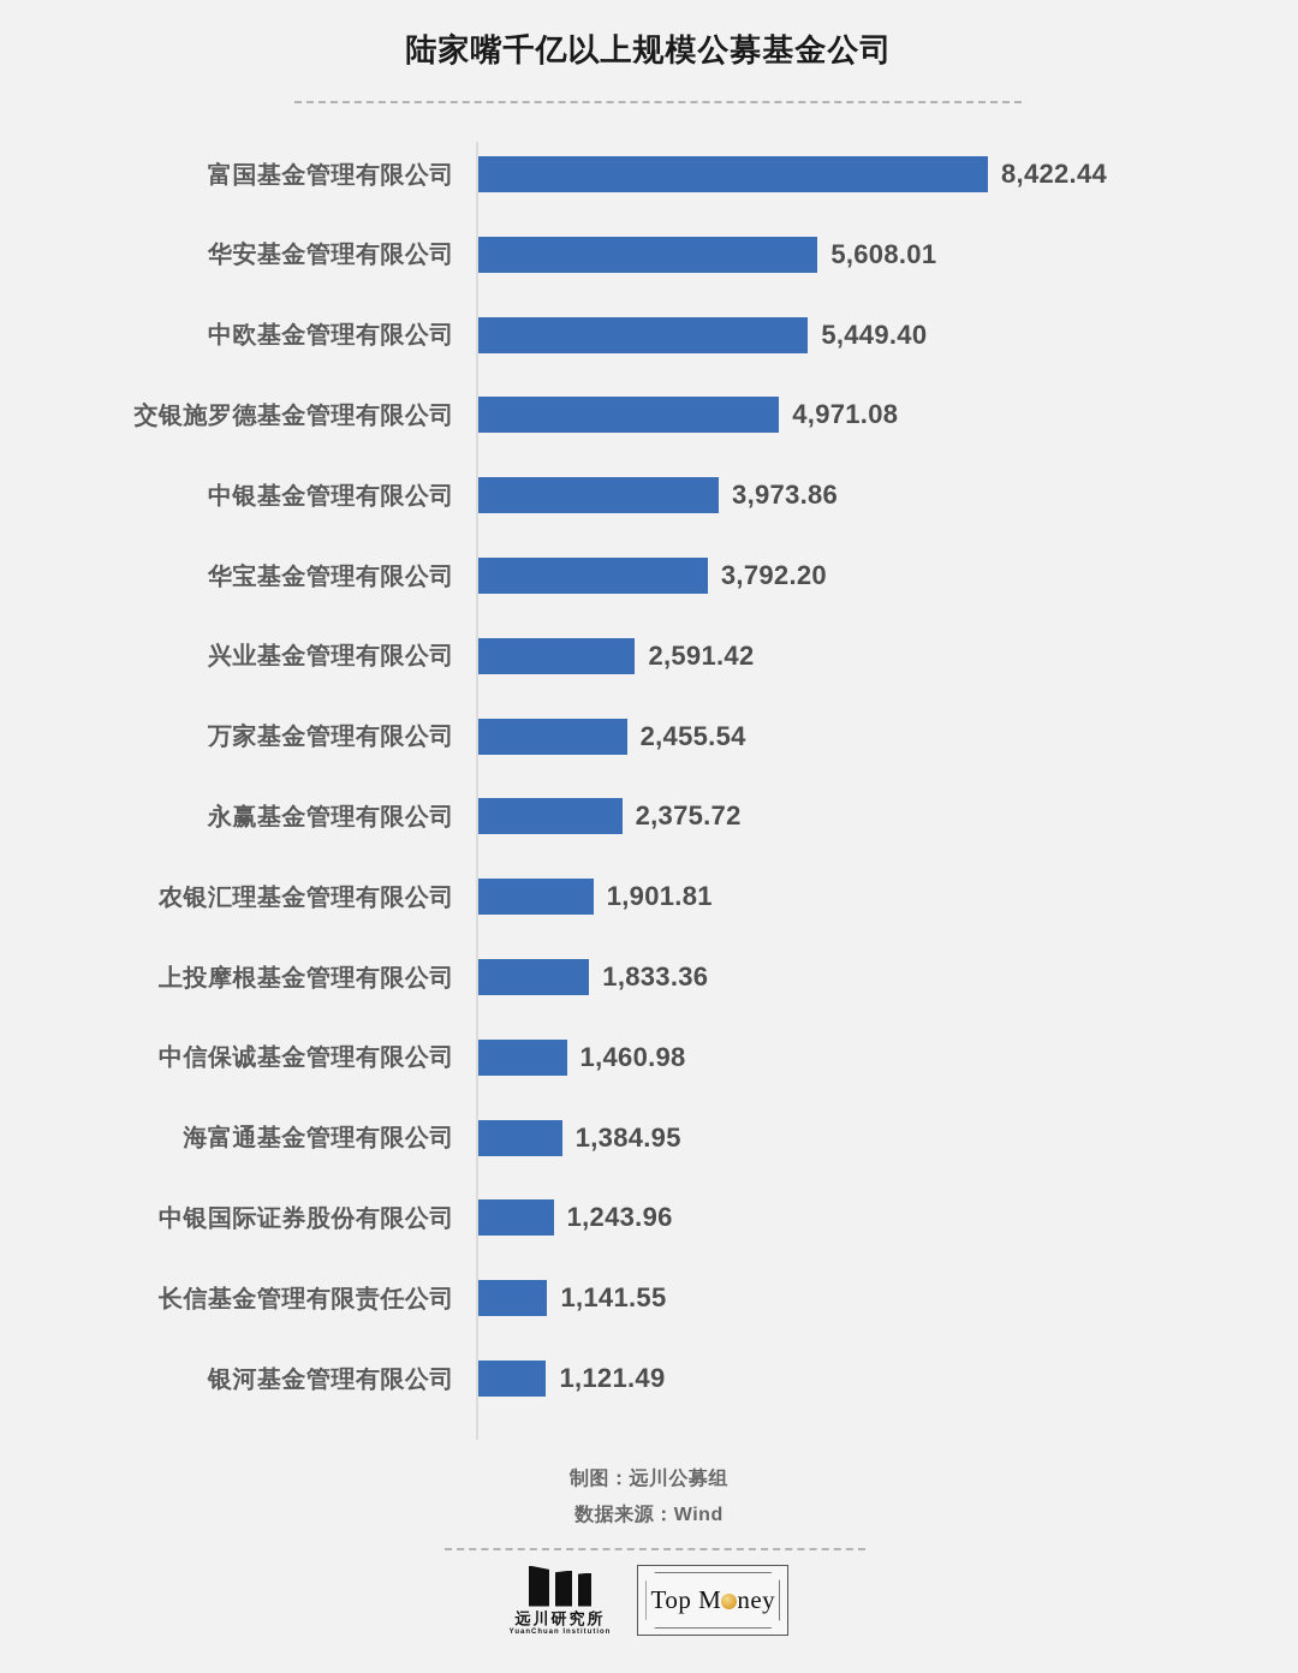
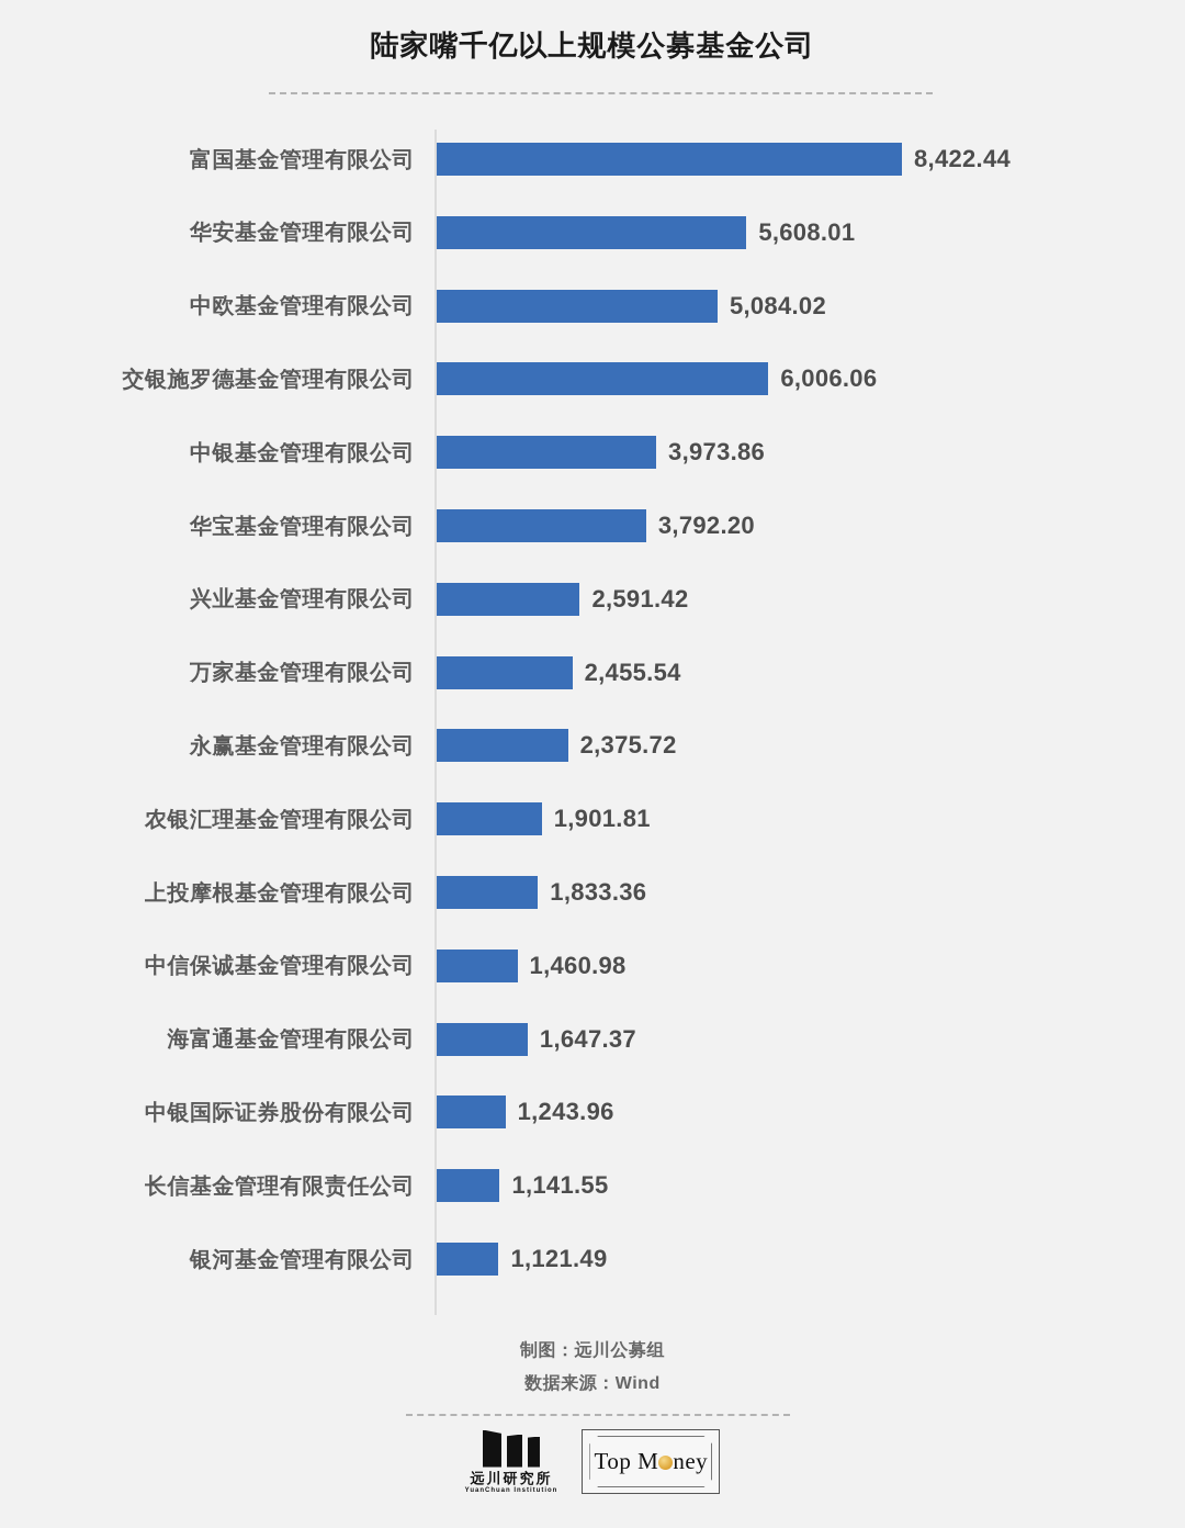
中欧基金管理有限公司: 5,449.40 -> 5,084.02
交银施罗德基金管理有限公司: 4,971.08 -> 6,006.06
海富通基金管理有限公司: 1,384.95 -> 1,647.37
